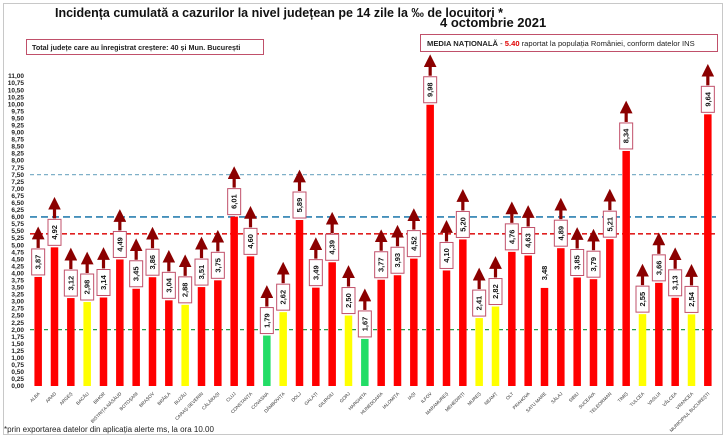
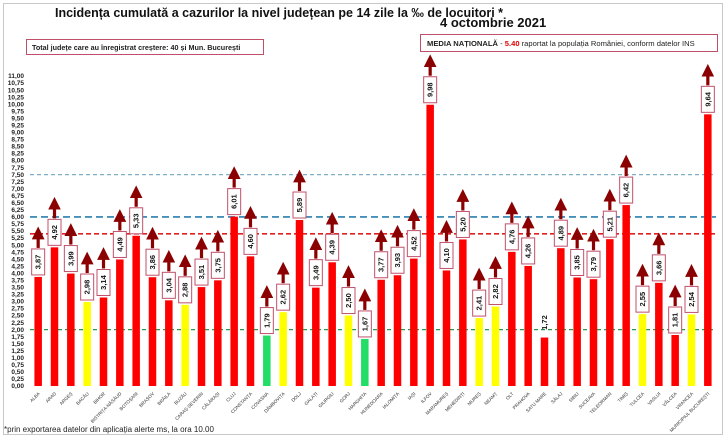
ARGEȘ: 3,12 -> 3,99
BOTOȘANI: 3,45 -> 5,33
PRAHOVA: 4,63 -> 4,26
SATU MARE: 3,48 -> 1,72
TIMIȘ: 8,34 -> 6,42
VÂLCEA: 3,13 -> 1,81
